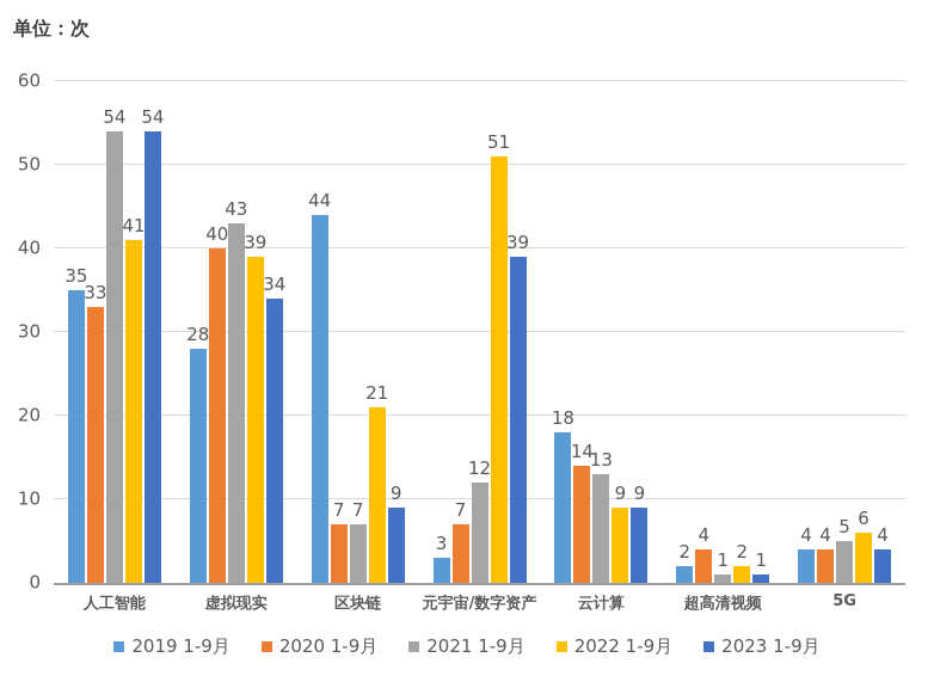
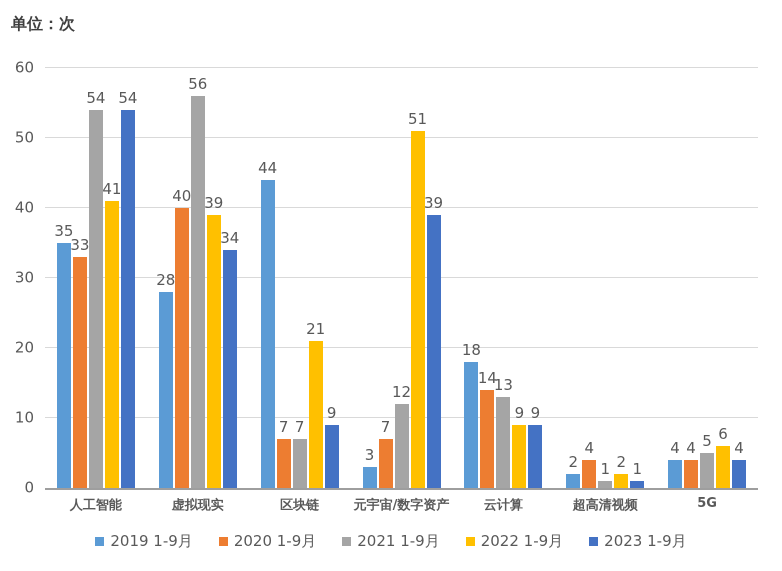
2021 1-9月/虚拟现实: 43 -> 56
